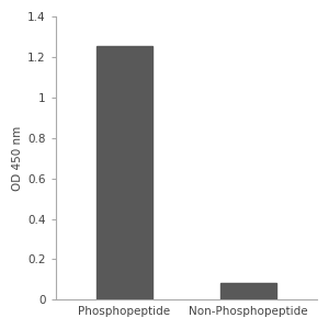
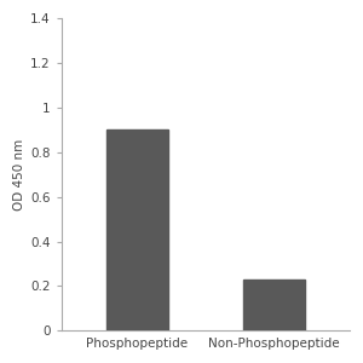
Phosphopeptide: 1.25 -> 0.90
Non-Phosphopeptide: 0.09 -> 0.23
